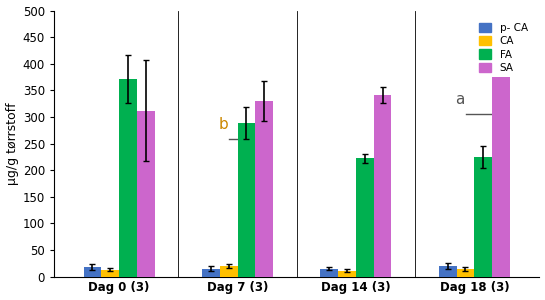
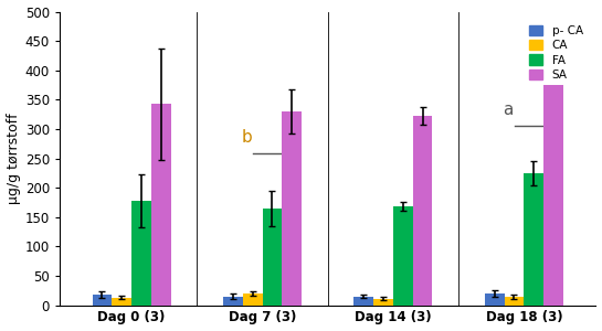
FA/Dag 0 (3): 372 -> 178
SA/Dag 0 (3): 312 -> 343
FA/Dag 7 (3): 288 -> 165
FA/Dag 14 (3): 222 -> 168
SA/Dag 14 (3): 342 -> 323
